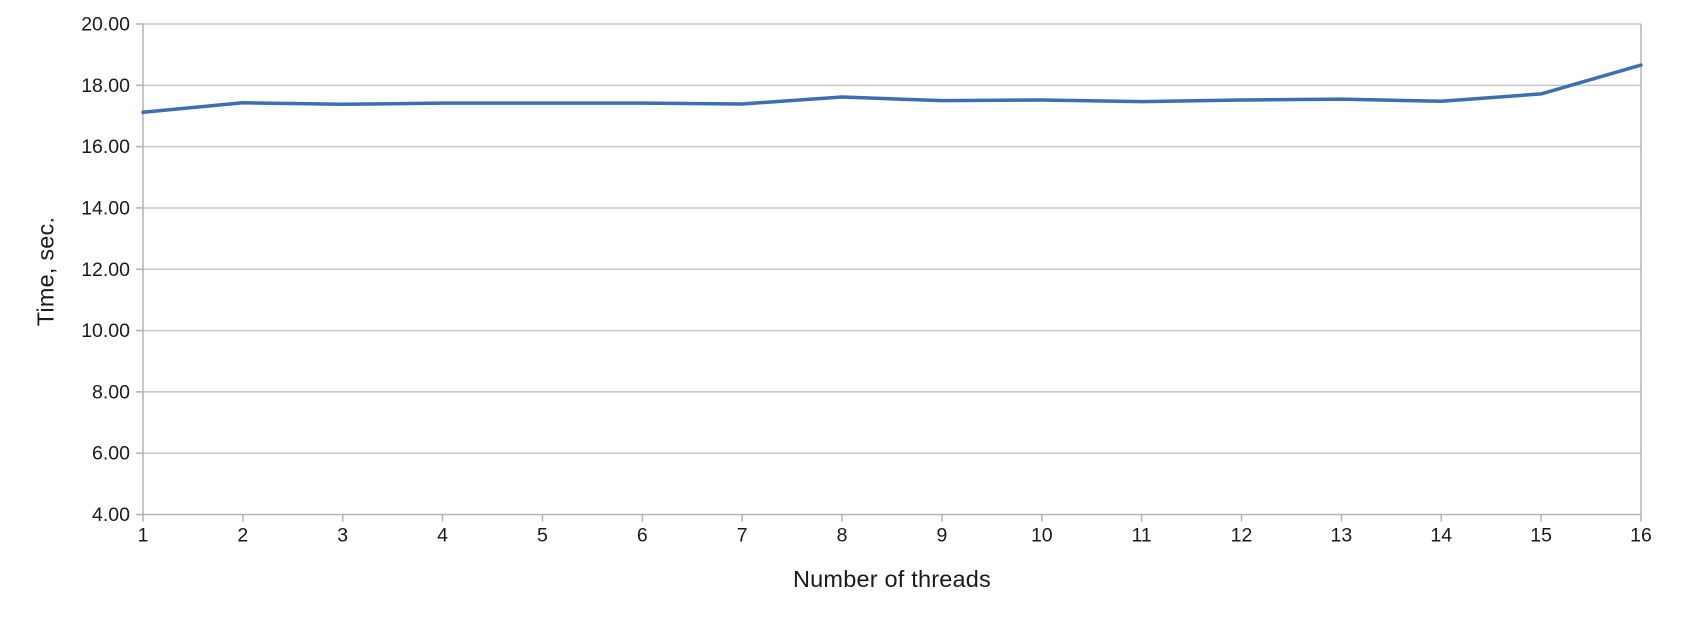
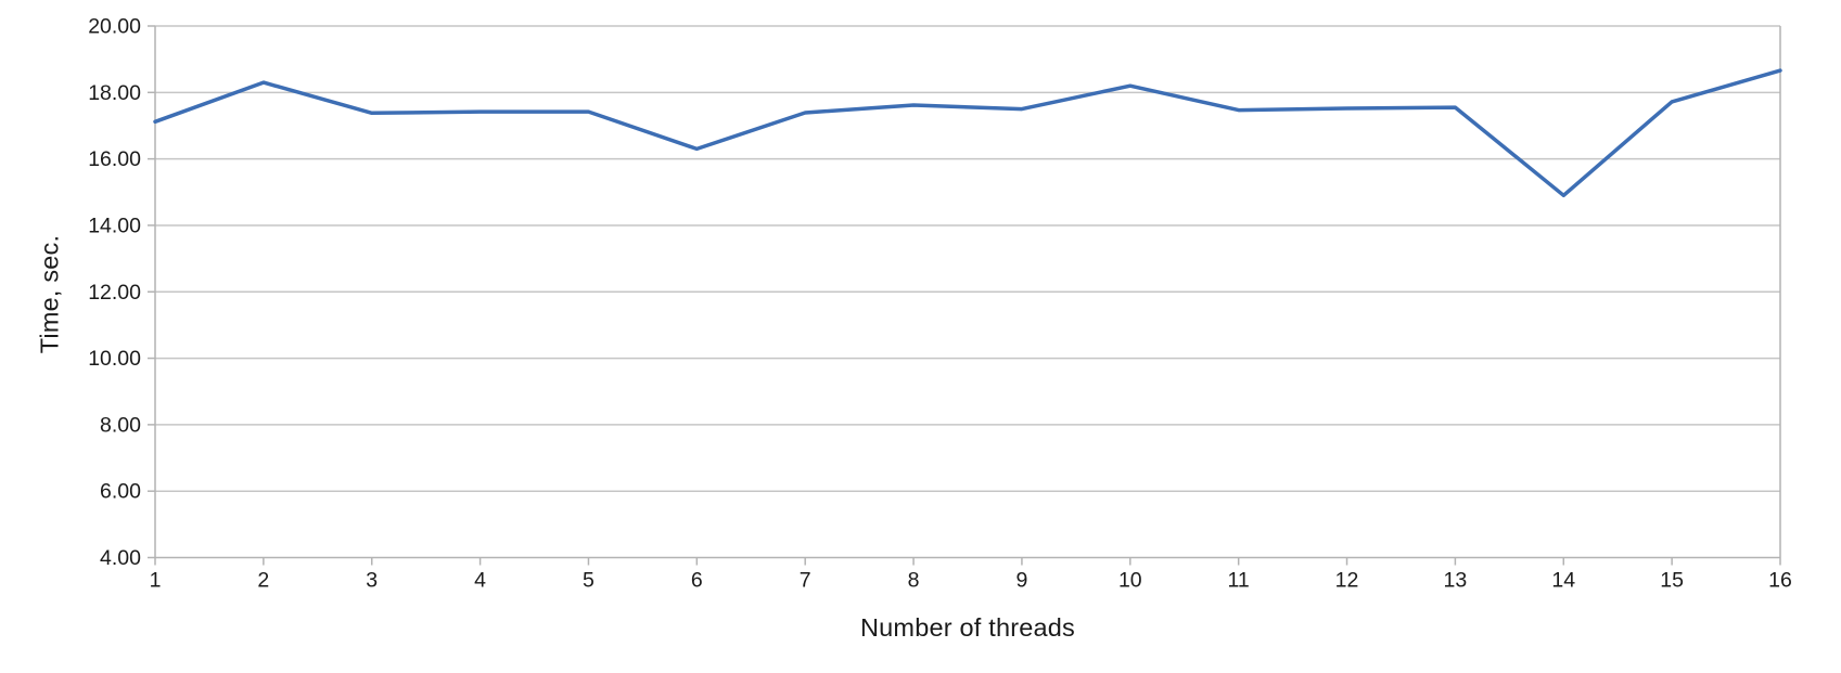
2: 17.4 -> 18.3
6: 17.4 -> 16.3
10: 17.5 -> 18.2
14: 17.5 -> 14.9
